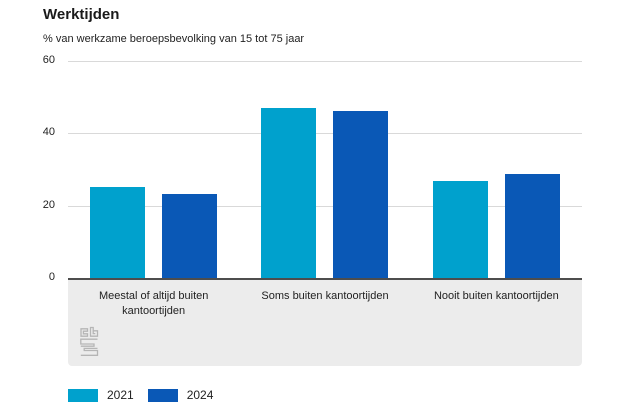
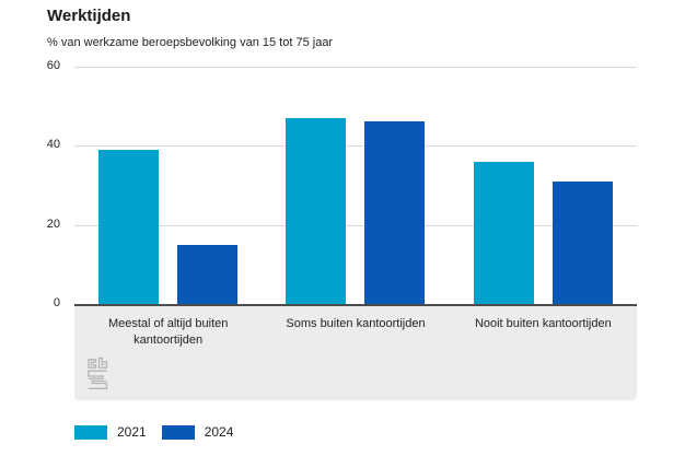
2021/Meestal of altijd buiten kantoortijden: 25 -> 39
2024/Meestal of altijd buiten kantoortijden: 23 -> 15
2021/Nooit buiten kantoortijden: 27 -> 36
2024/Nooit buiten kantoortijden: 29 -> 31
